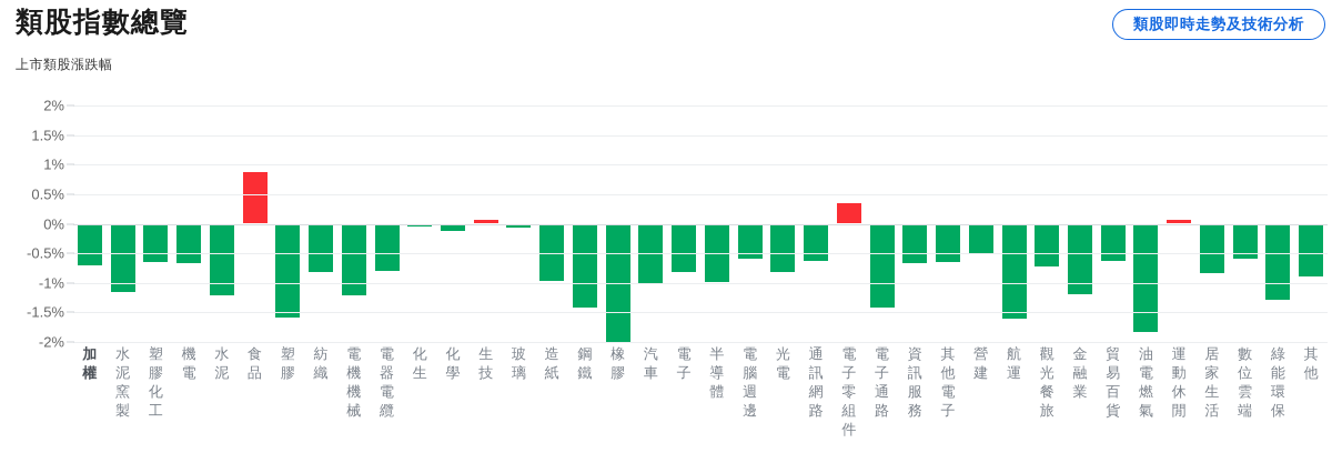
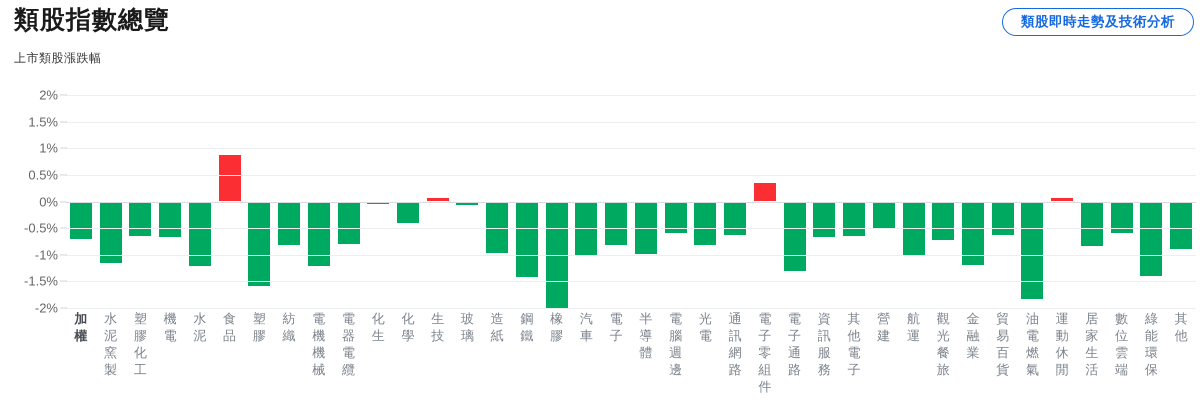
化學: -0.1% -> -0.4%
電子通路: -1.4% -> -1.3%
航運: -1.6% -> -1.0%
綠能環保: -1.3% -> -1.4%
